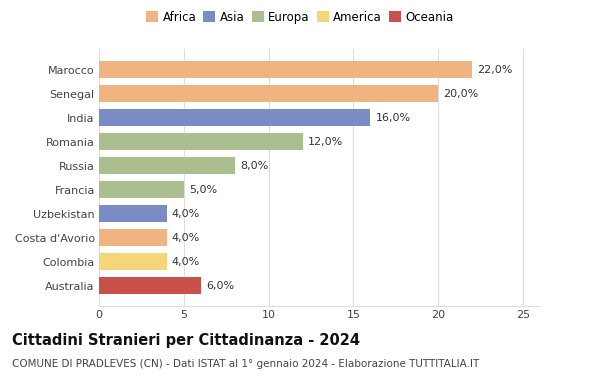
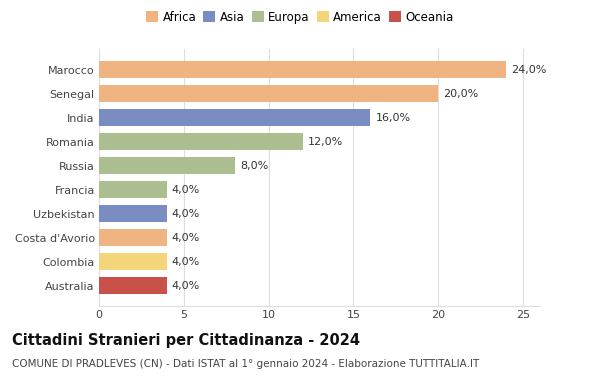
Marocco: 22,0% -> 24,0%
Francia: 5,0% -> 4,0%
Australia: 6,0% -> 4,0%
